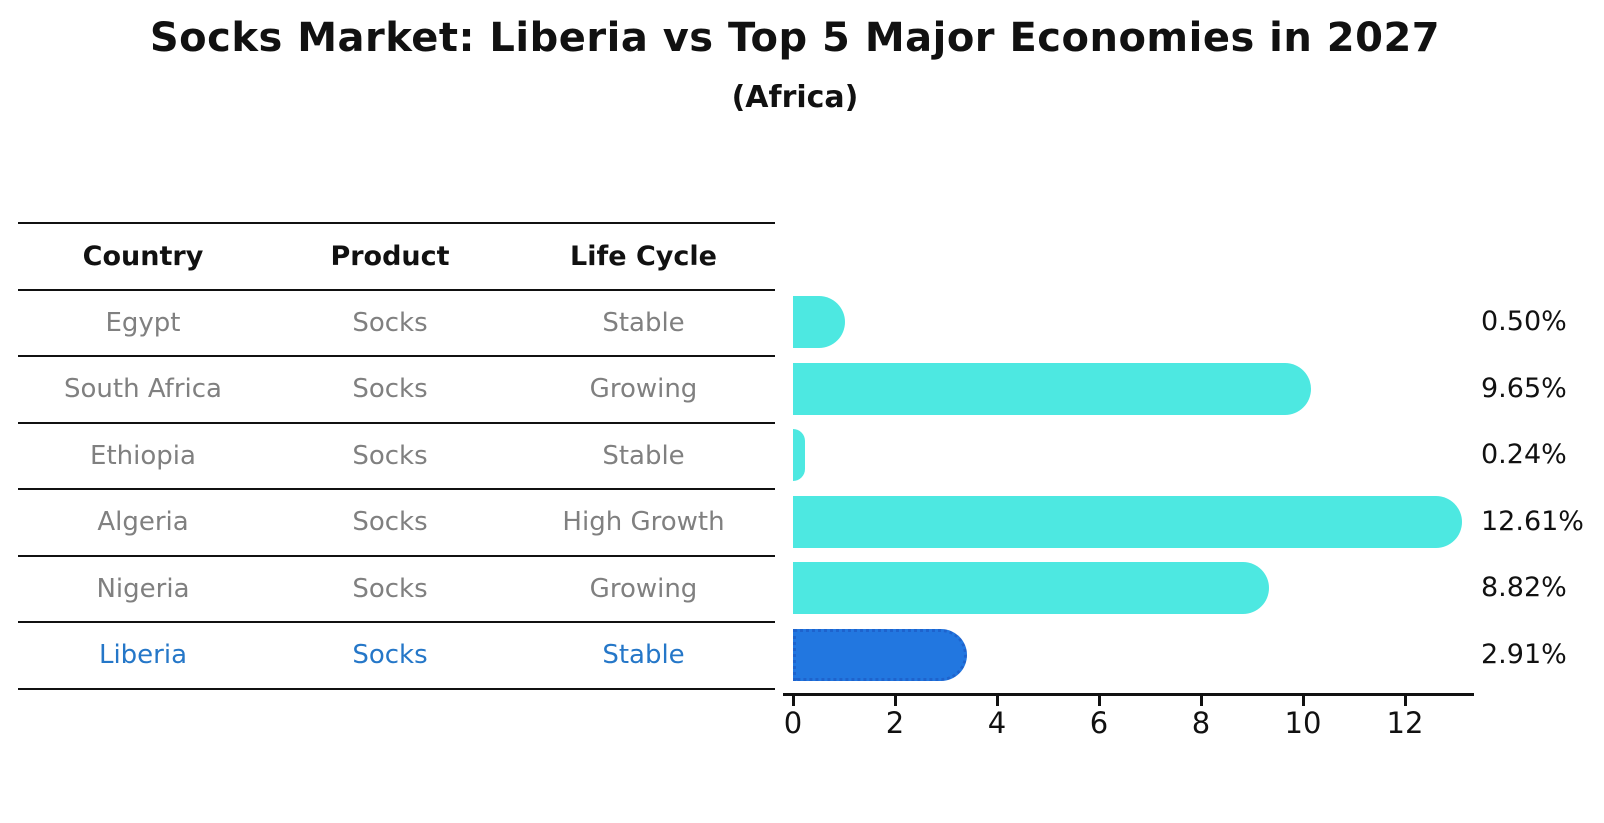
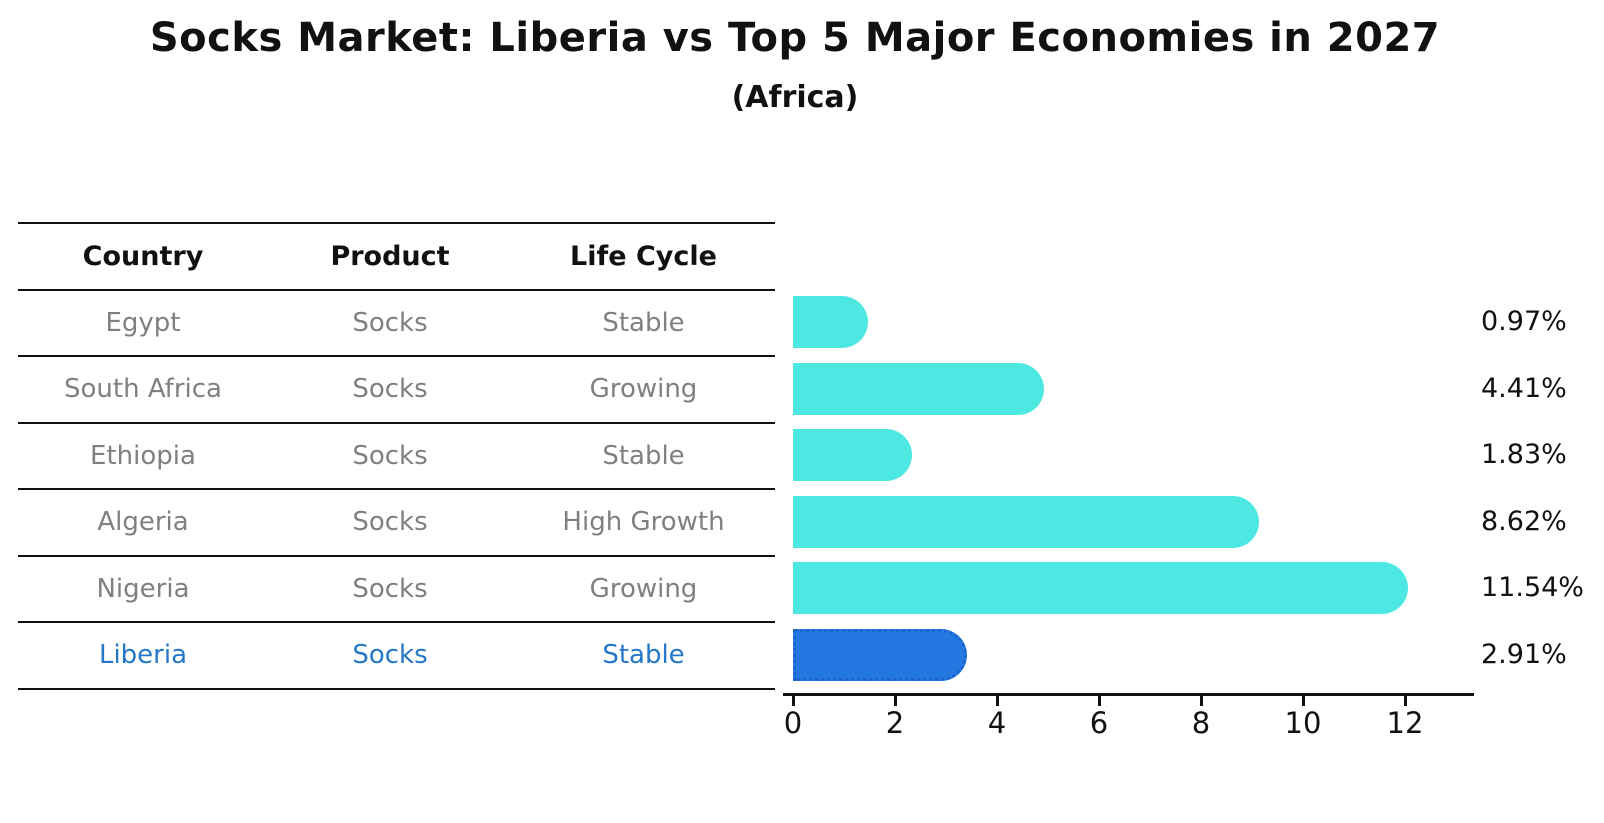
Egypt: 0.50% -> 0.97%
South Africa: 9.65% -> 4.41%
Ethiopia: 0.24% -> 1.83%
Algeria: 12.61% -> 8.62%
Nigeria: 8.82% -> 11.54%
